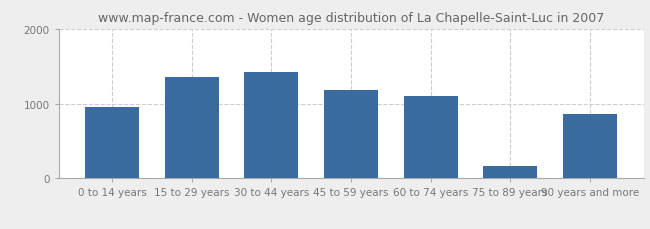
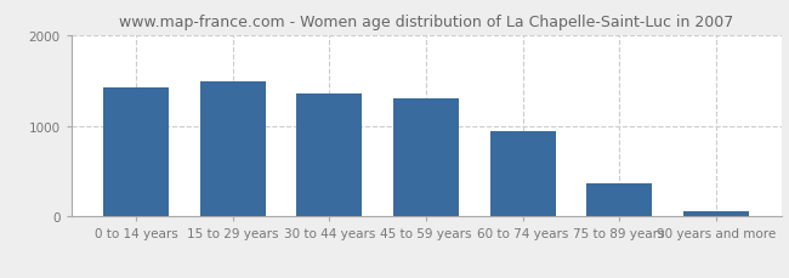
0 to 14 years: 960 -> 1430
15 to 29 years: 1360 -> 1490
30 to 44 years: 1420 -> 1350
45 to 59 years: 1180 -> 1300
60 to 74 years: 1100 -> 940
75 to 89 years: 160 -> 370
90 years and more: 860 -> 60
